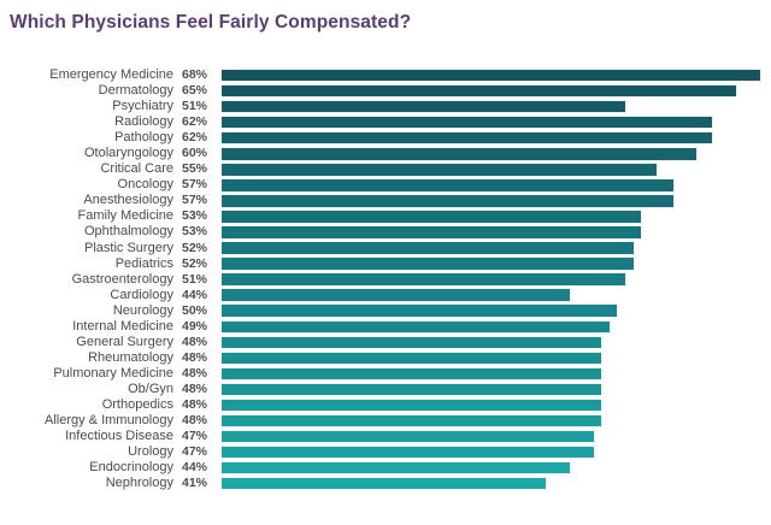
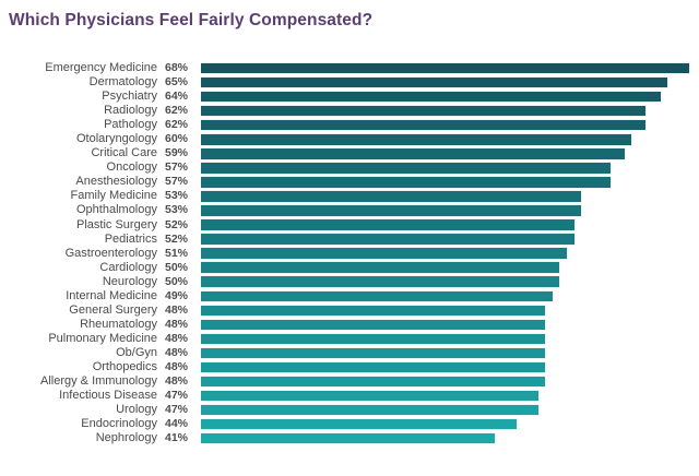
Psychiatry: 51% -> 64%
Critical Care: 55% -> 59%
Cardiology: 44% -> 50%
